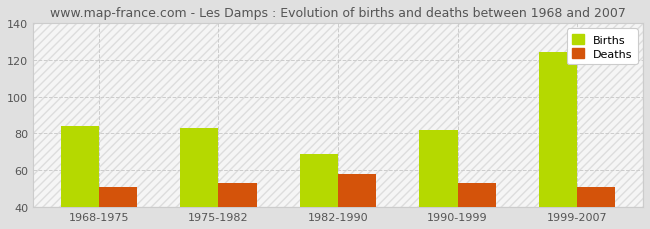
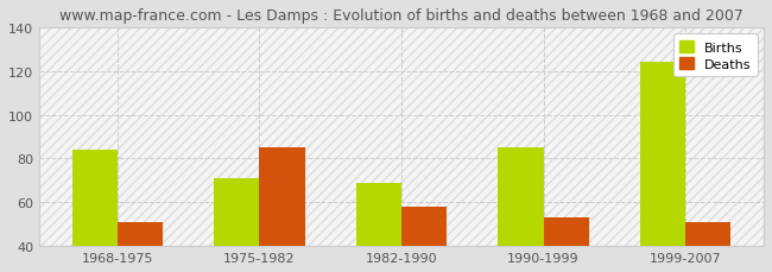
Births/1975-1982: 83 -> 71
Deaths/1975-1982: 53 -> 85
Births/1990-1999: 82 -> 85
